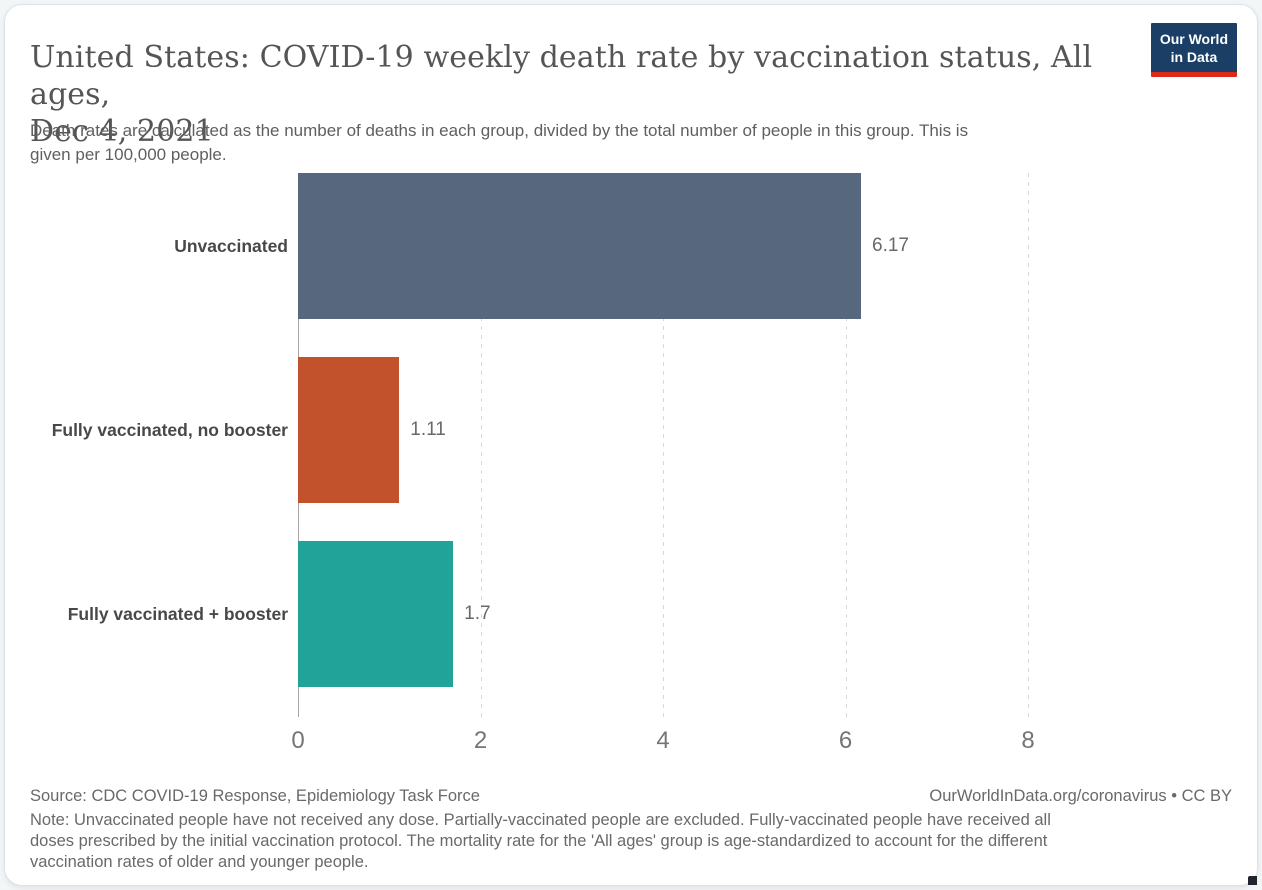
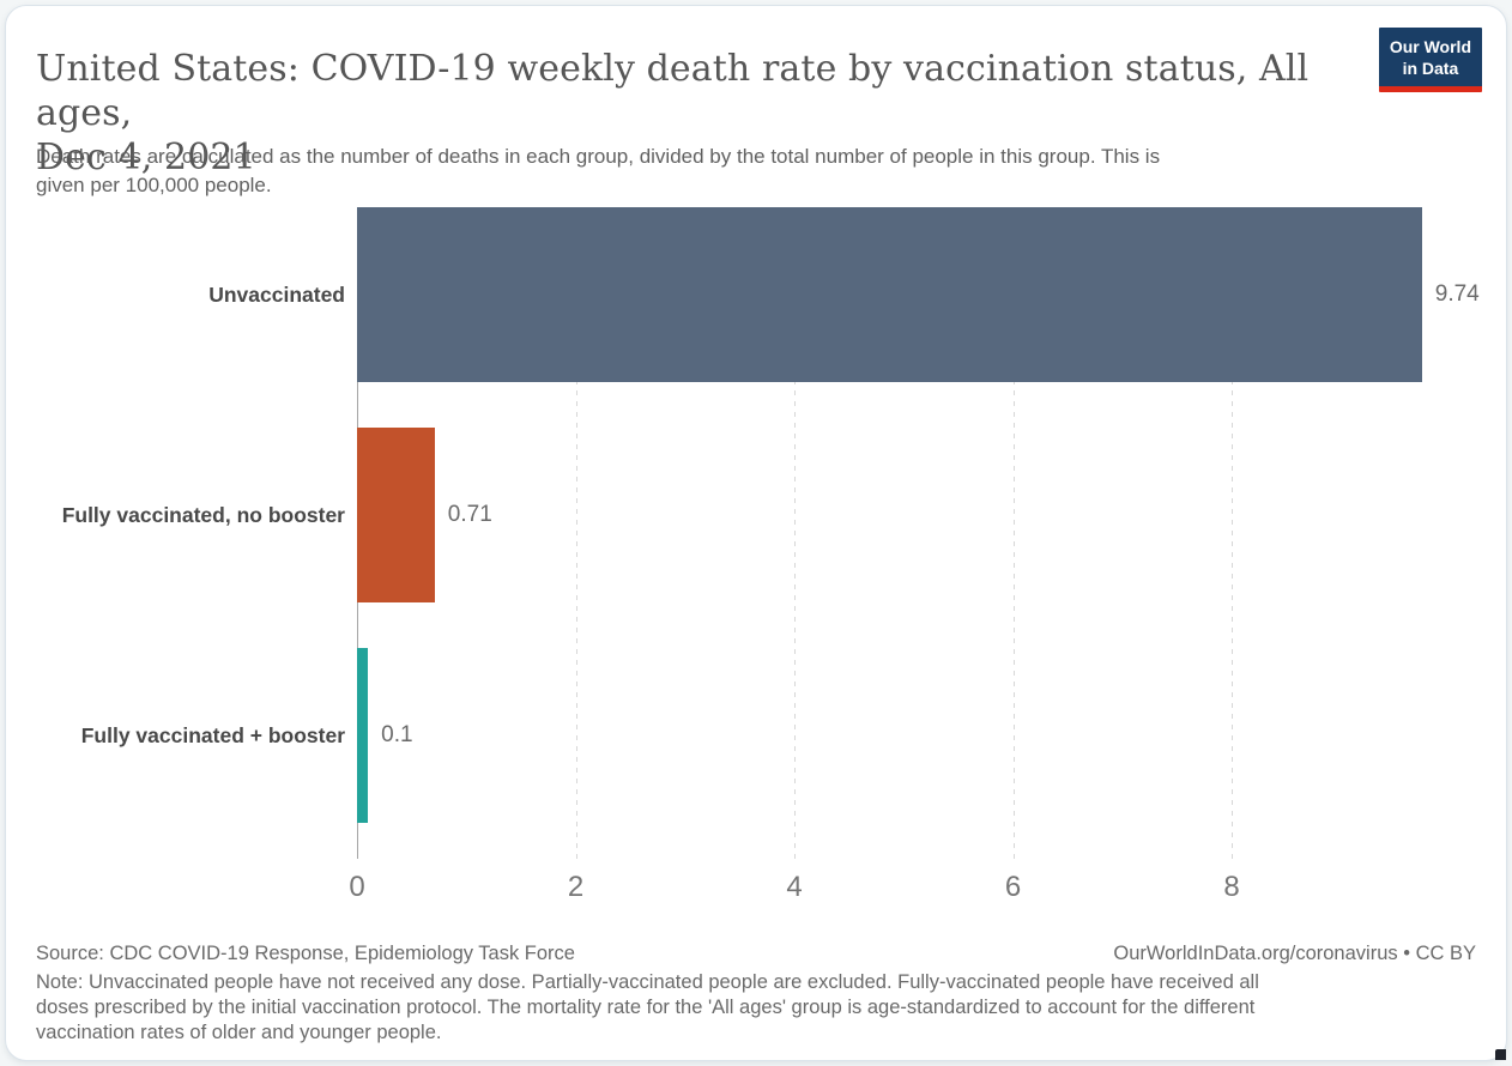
Unvaccinated: 6.17 -> 9.74
Fully vaccinated, no booster: 1.11 -> 0.71
Fully vaccinated + booster: 1.7 -> 0.1
